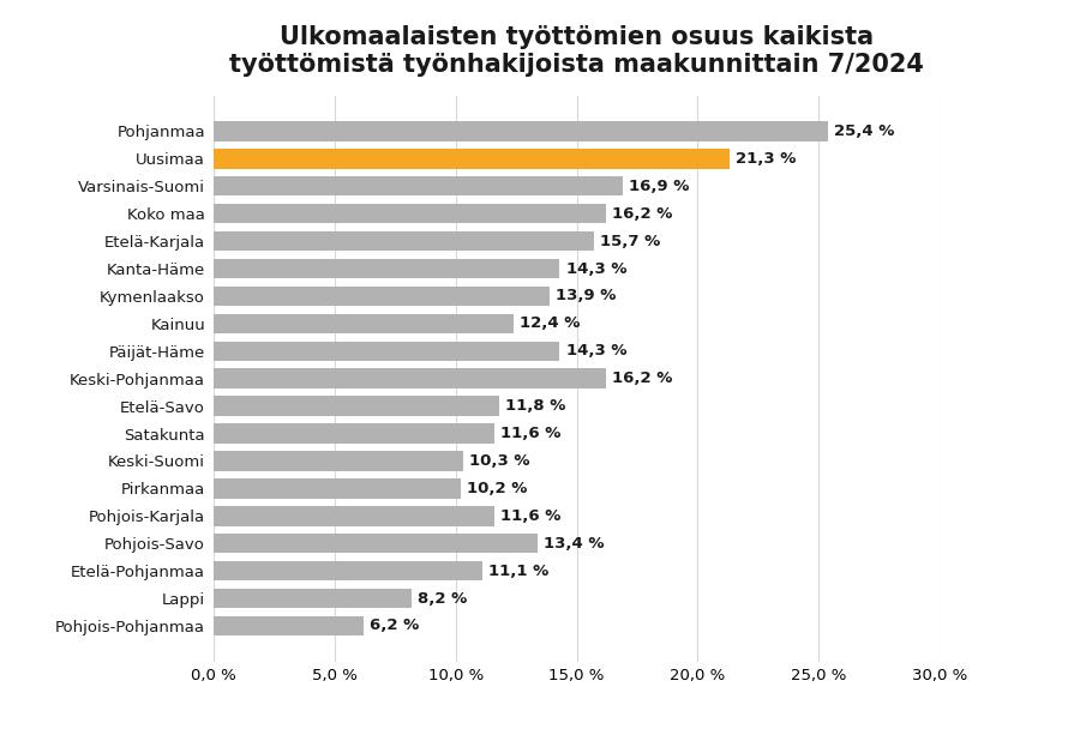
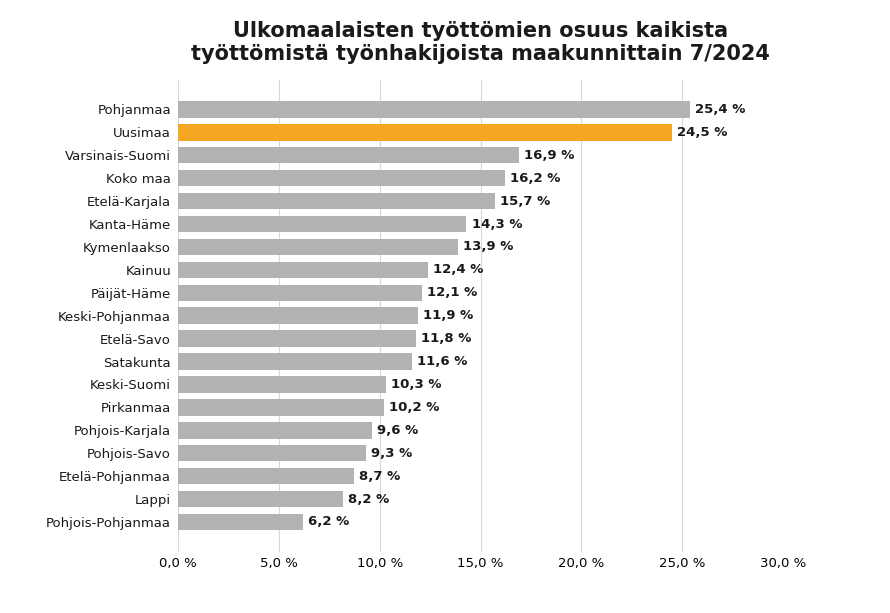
Uusimaa: 21,3 -> 24,5
Päijät-Häme: 14,3 -> 12,1
Keski-Pohjanmaa: 16,2 -> 11,9
Pohjois-Karjala: 11,6 -> 9,6
Pohjois-Savo: 13,4 -> 9,3
Etelä-Pohjanmaa: 11,1 -> 8,7
